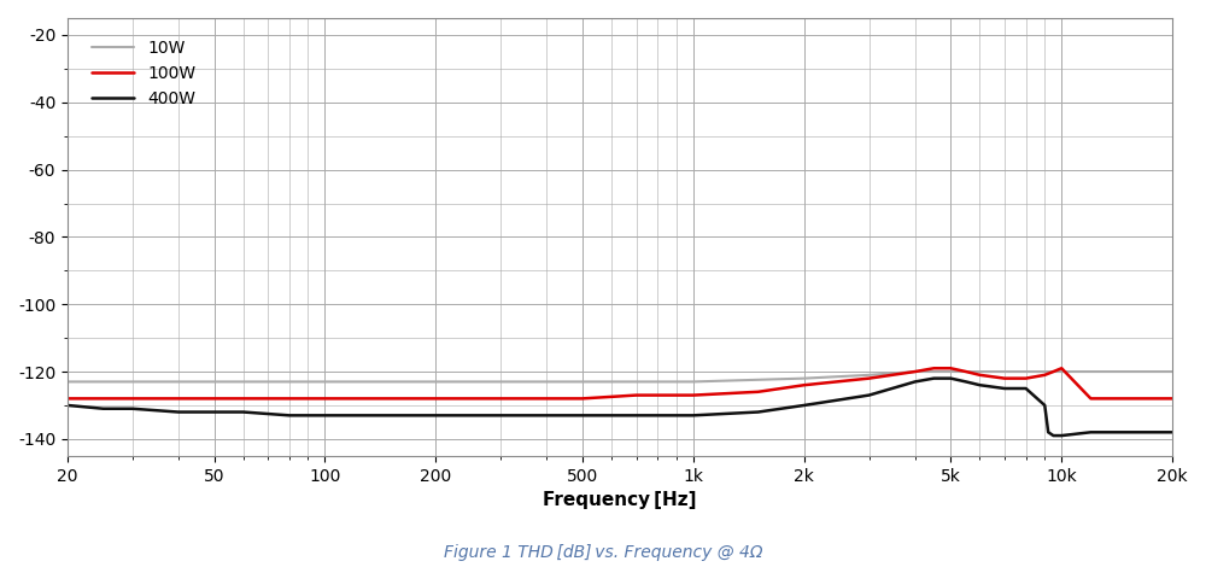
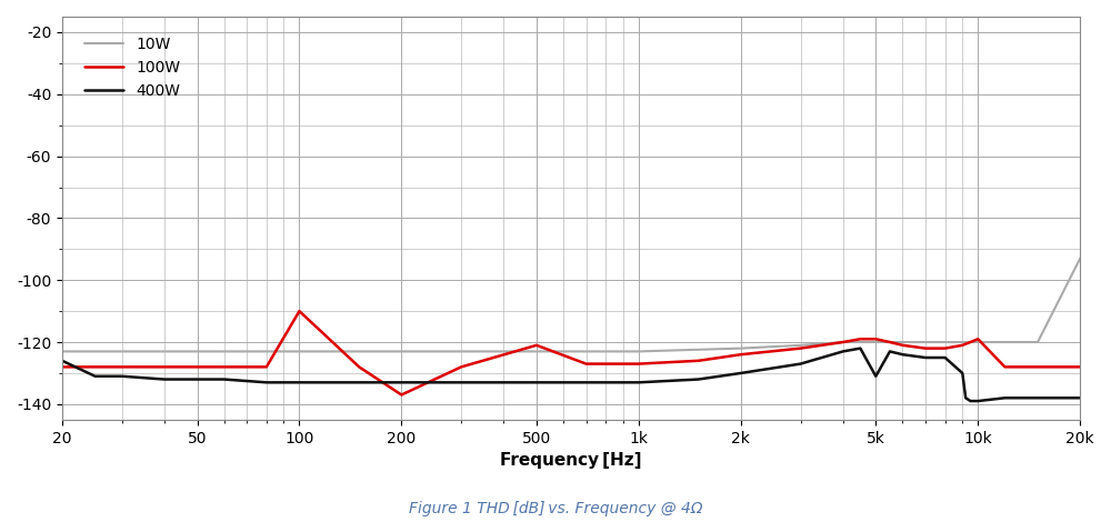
400W/20: -130 -> -126
100W/100: -128 -> -110
100W/200: -128 -> -137
100W/500: -128 -> -121
400W/5k: -122 -> -131
10W/20k: -120 -> -93
